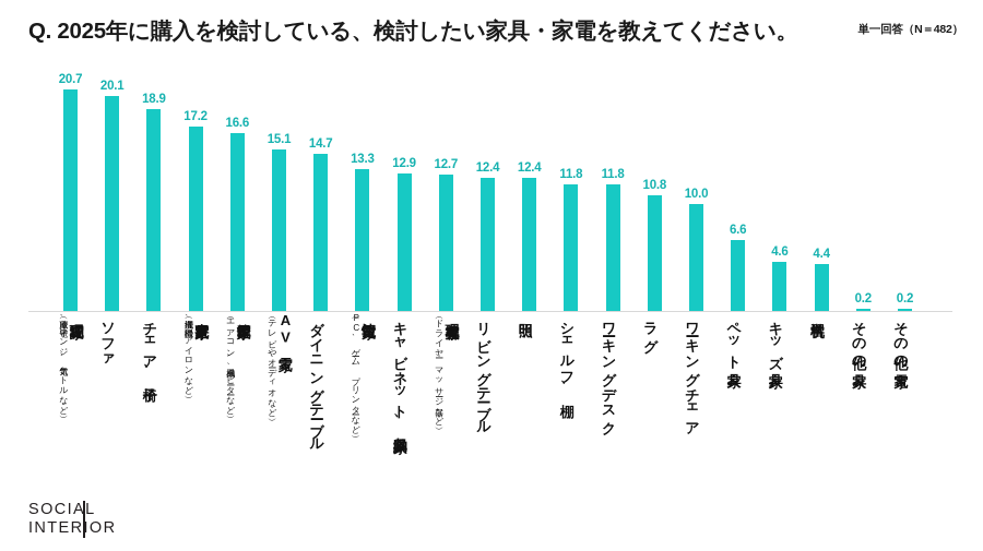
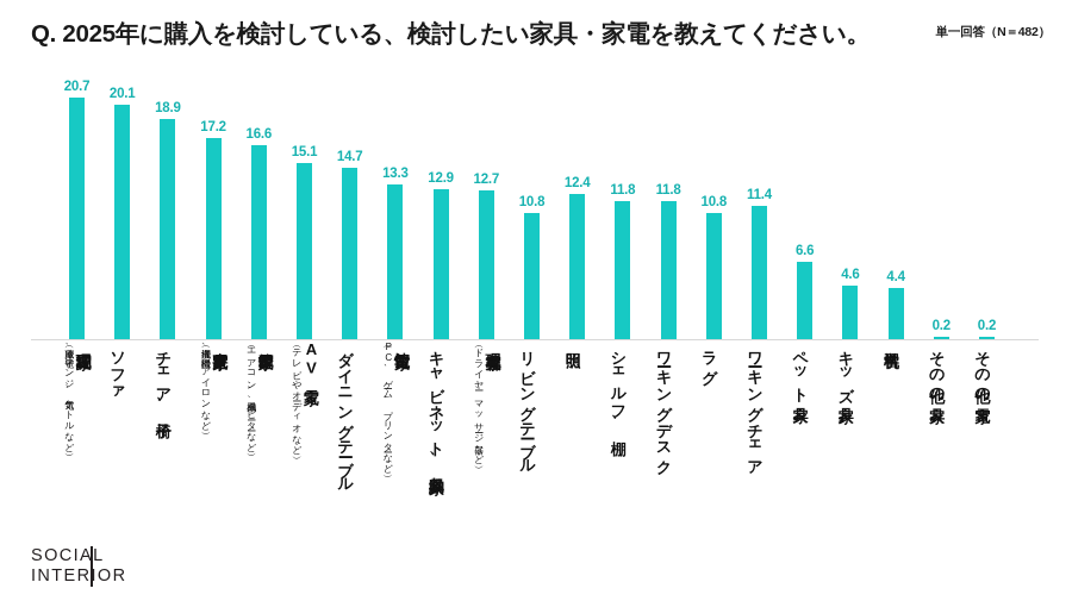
リビングテーブル: 12.4 -> 10.8
ワーキングチェア: 10.0 -> 11.4
